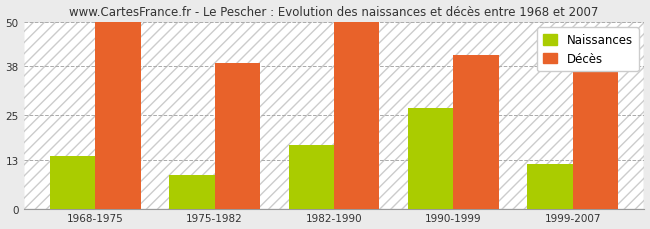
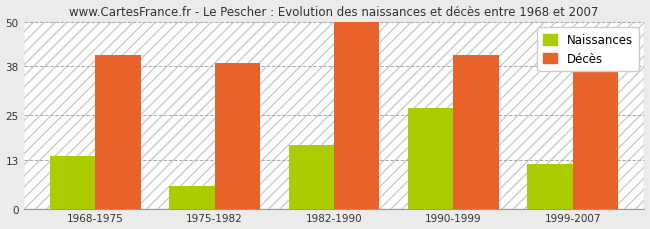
Décès/1968-1975: 50 -> 41
Naissances/1975-1982: 9 -> 6
